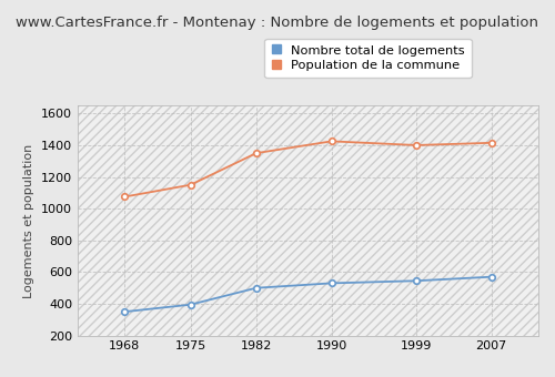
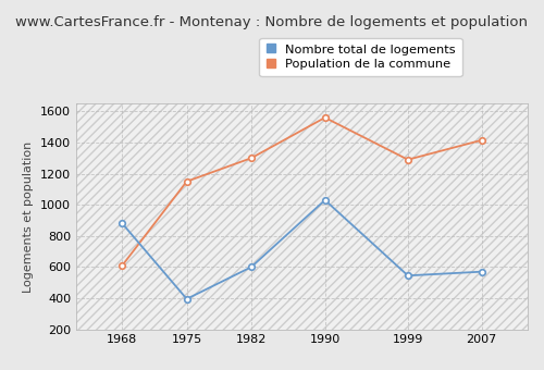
Nombre total de logements/1968: 350 -> 880
Population de la commune/1968: 1080 -> 610
Nombre total de logements/1982: 500 -> 600
Population de la commune/1982: 1350 -> 1300
Nombre total de logements/1990: 530 -> 1030
Population de la commune/1990: 1420 -> 1560
Population de la commune/1999: 1400 -> 1290
